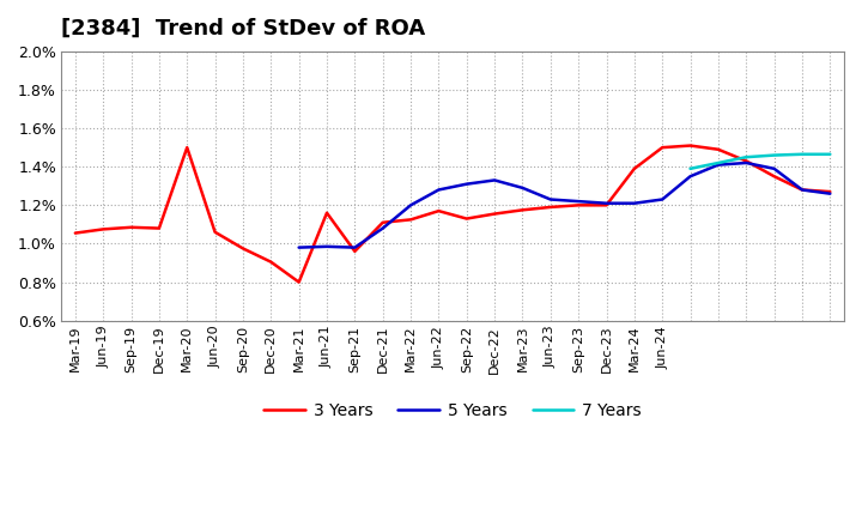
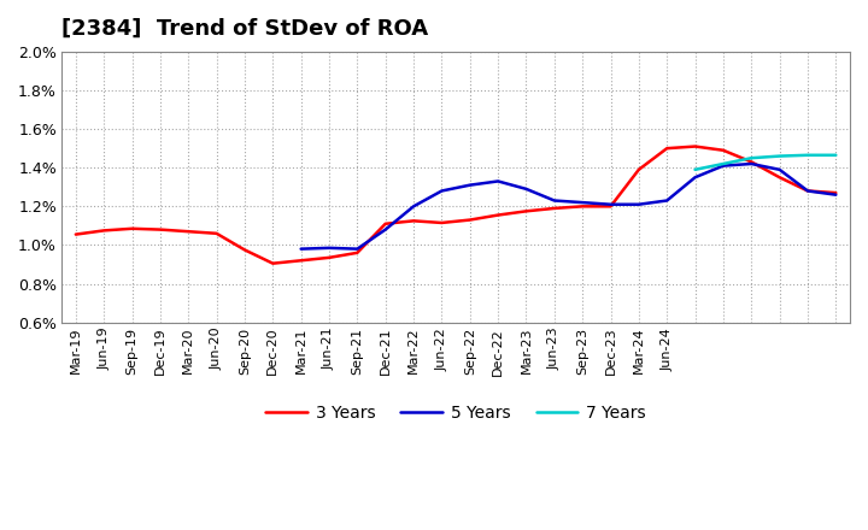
3 Years/Mar-20: 1.50% -> 1.07%
3 Years/Mar-21: 0.80% -> 0.92%
3 Years/Jun-21: 1.16% -> 0.94%
3 Years/Jun-22: 1.17% -> 1.12%
